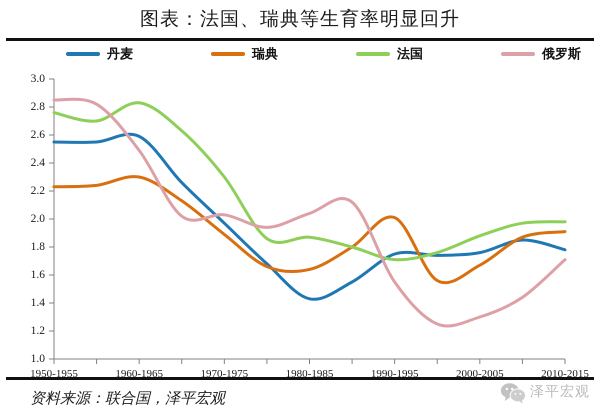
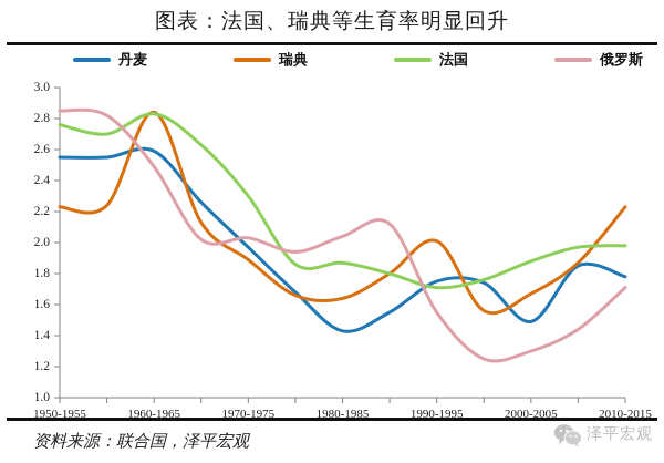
瑞典/1960-1965: 2.30 -> 2.84
丹麦/2000-2005: 1.76 -> 1.49
瑞典/2010-2015: 1.91 -> 2.23
